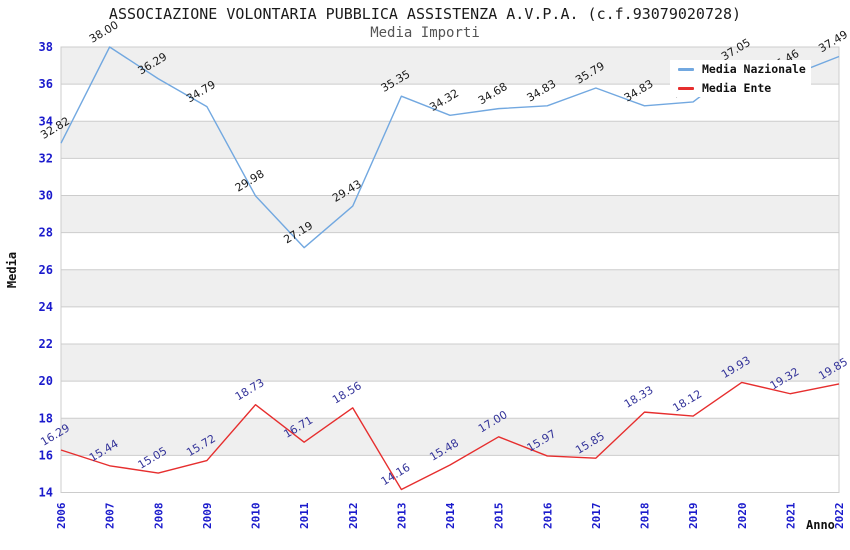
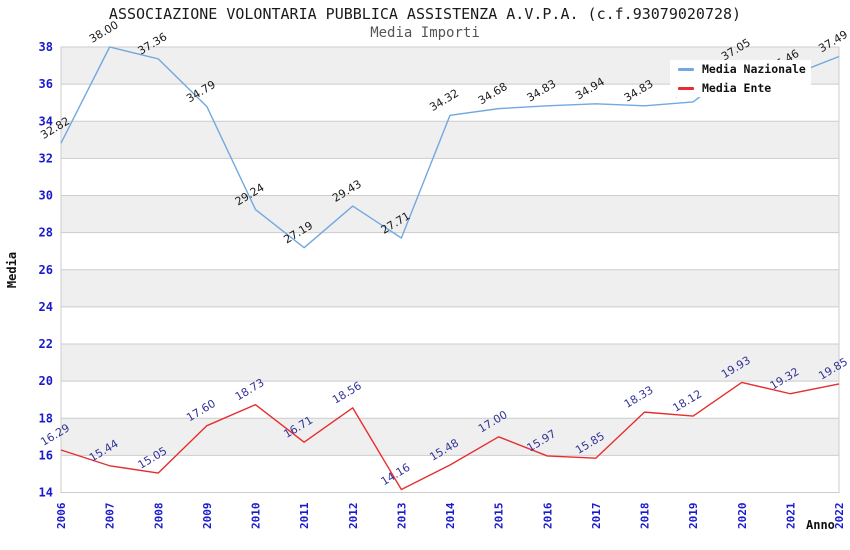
Media Nazionale/2008: 36.29 -> 37.36
Media Ente/2009: 15.72 -> 17.60
Media Nazionale/2010: 29.98 -> 29.24
Media Nazionale/2013: 35.35 -> 27.71
Media Nazionale/2017: 35.79 -> 34.94
